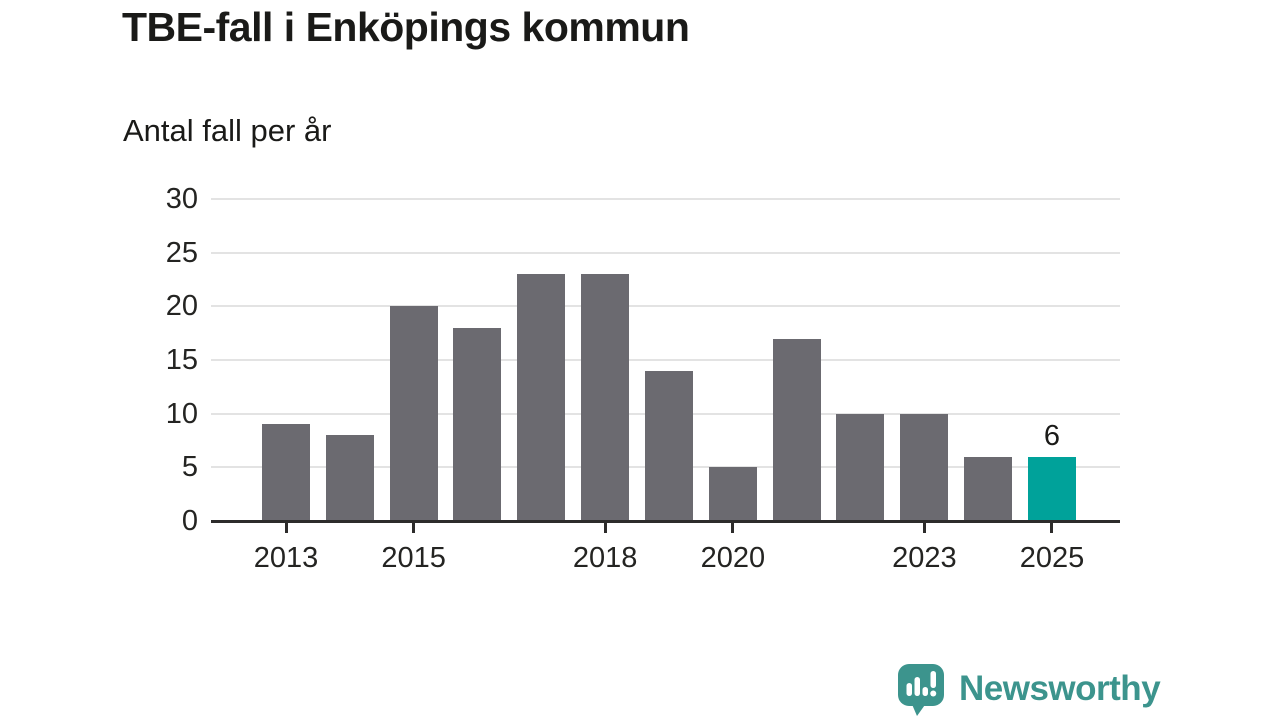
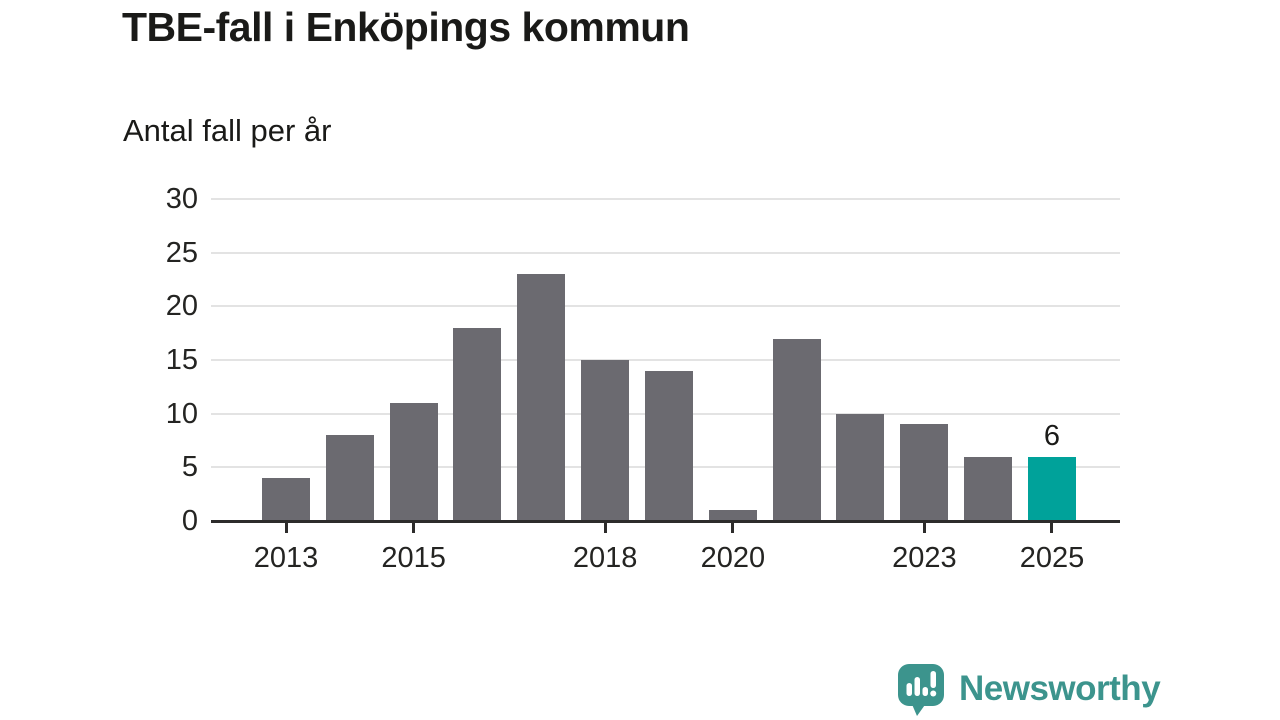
2013: 9 -> 4
2015: 20 -> 11
2018: 23 -> 15
2020: 5 -> 1
2023: 10 -> 9
